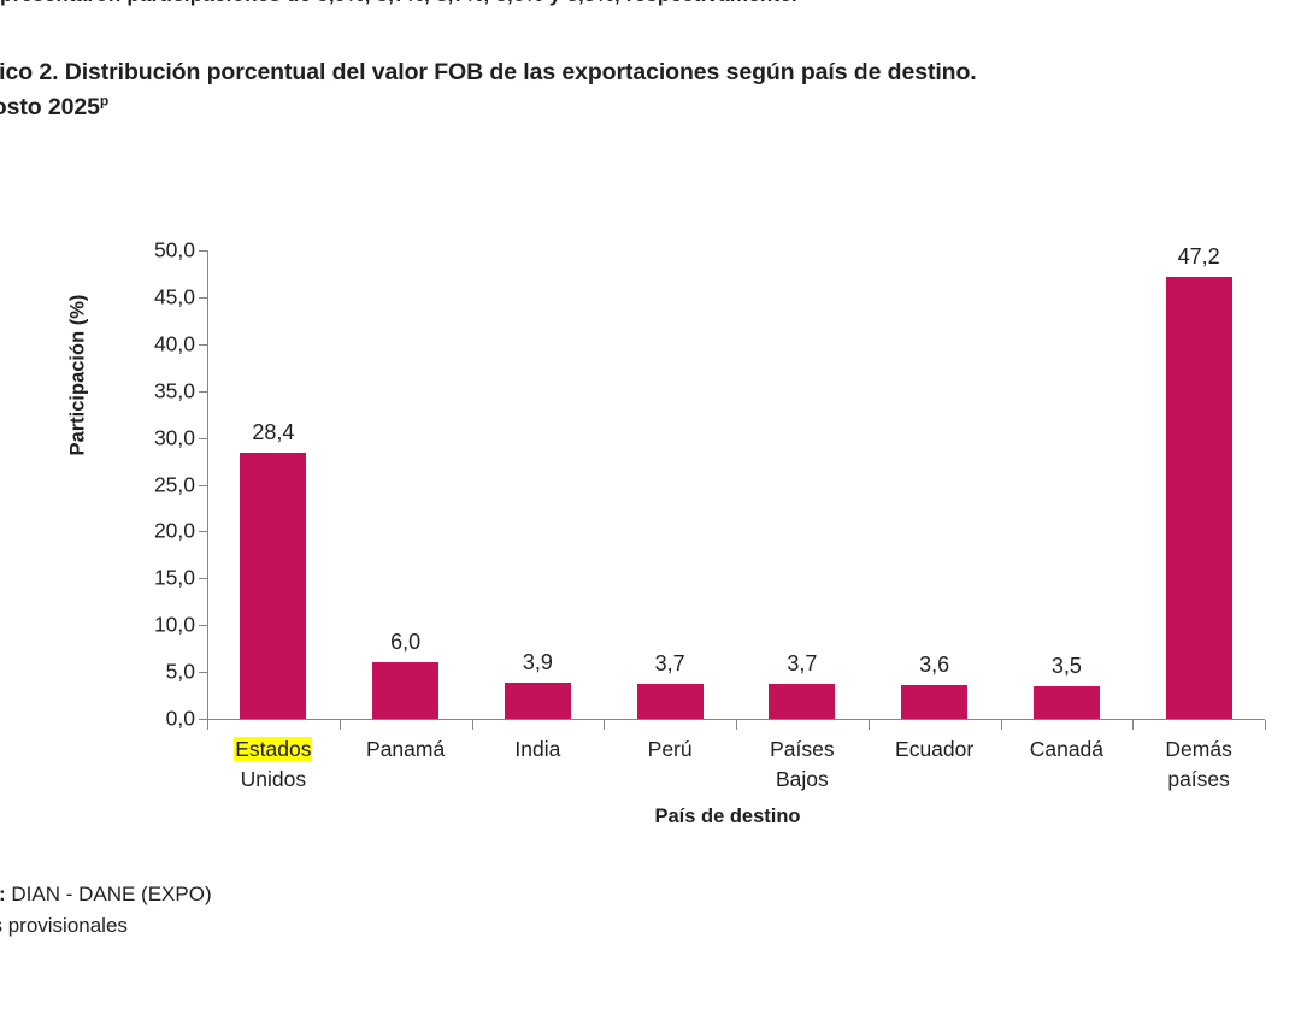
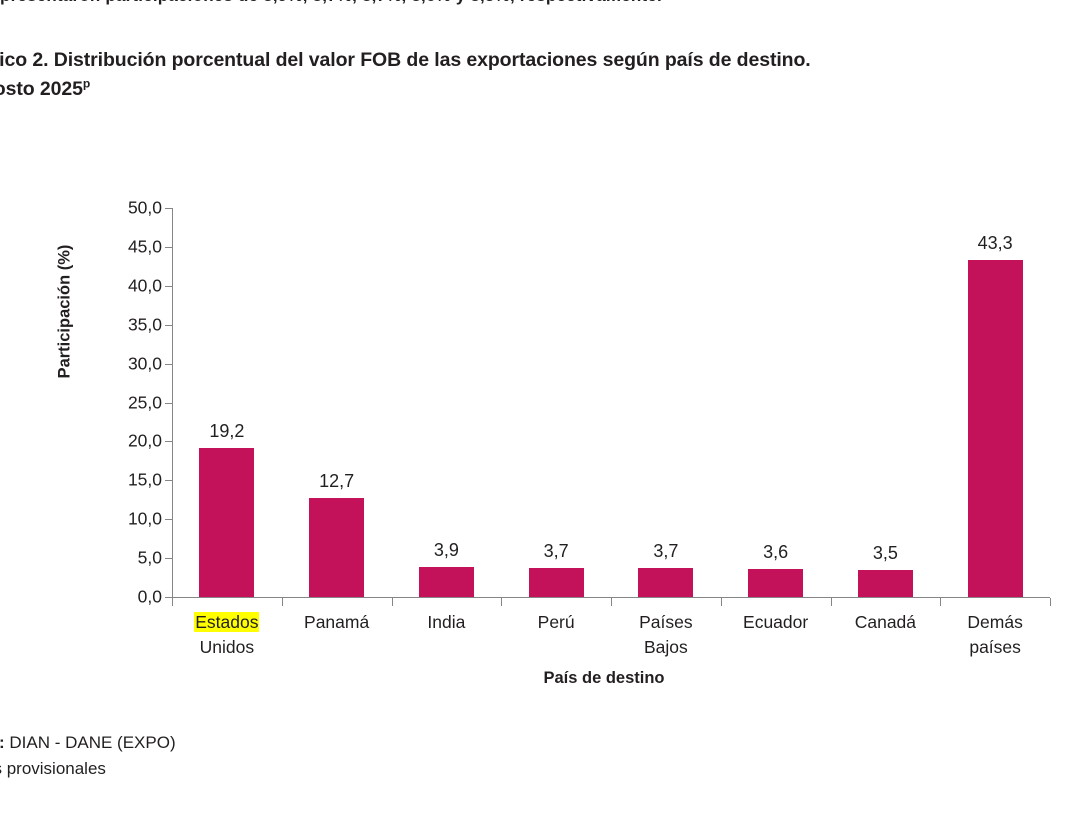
Estados Unidos: 28,4 -> 19,2
Panamá: 6,0 -> 12,7
Demás países: 47,2 -> 43,3
